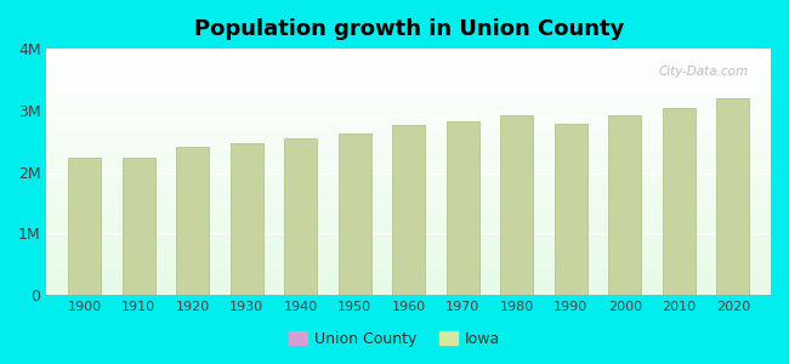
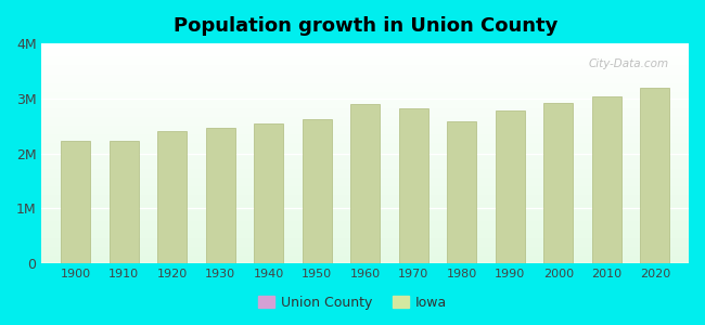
1960: 2.76M -> 2.90M
1980: 2.91M -> 2.58M
